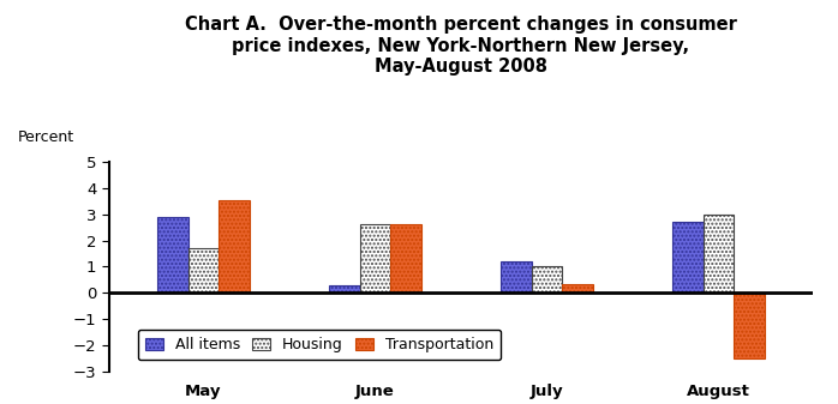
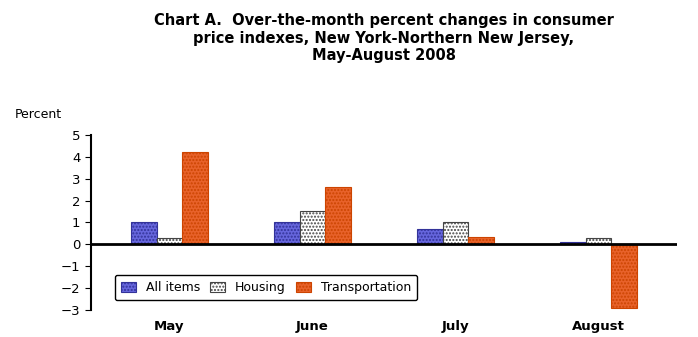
All items/May: 2.9 -> 1.0
Housing/May: 1.7 -> 0.3
Transportation/May: 3.55 -> 4.20
All items/June: 0.3 -> 1.0
Housing/June: 2.6 -> 1.5
All items/July: 1.2 -> 0.7
All items/August: 2.7 -> 0.1
Housing/August: 3.0 -> 0.3
Transportation/August: -2.50 -> -2.90
